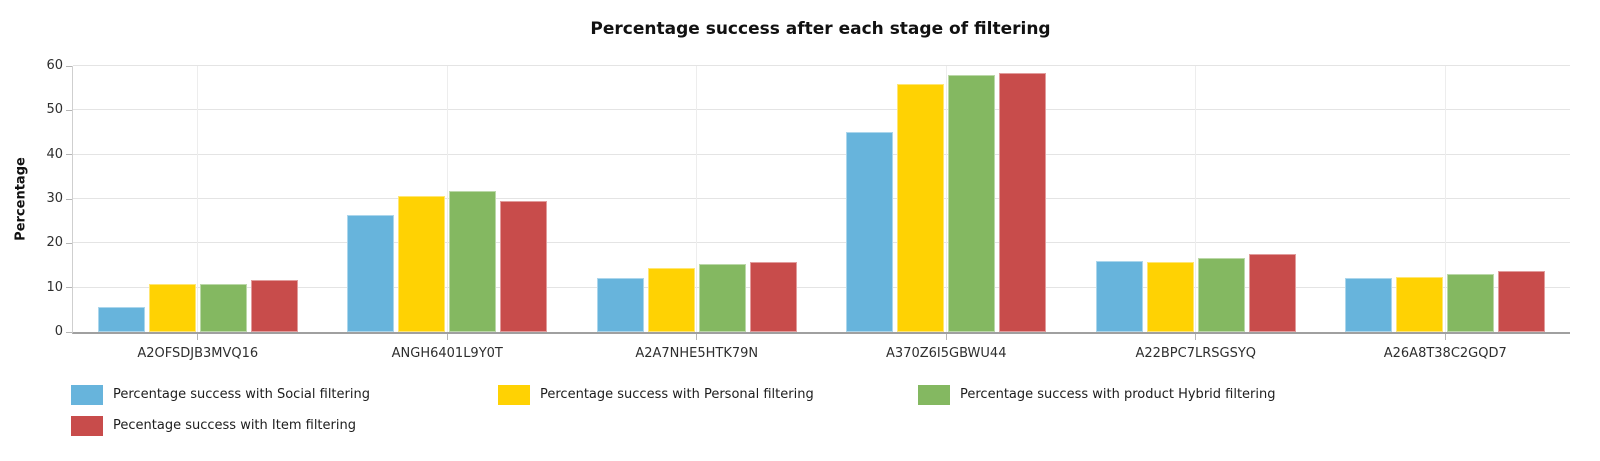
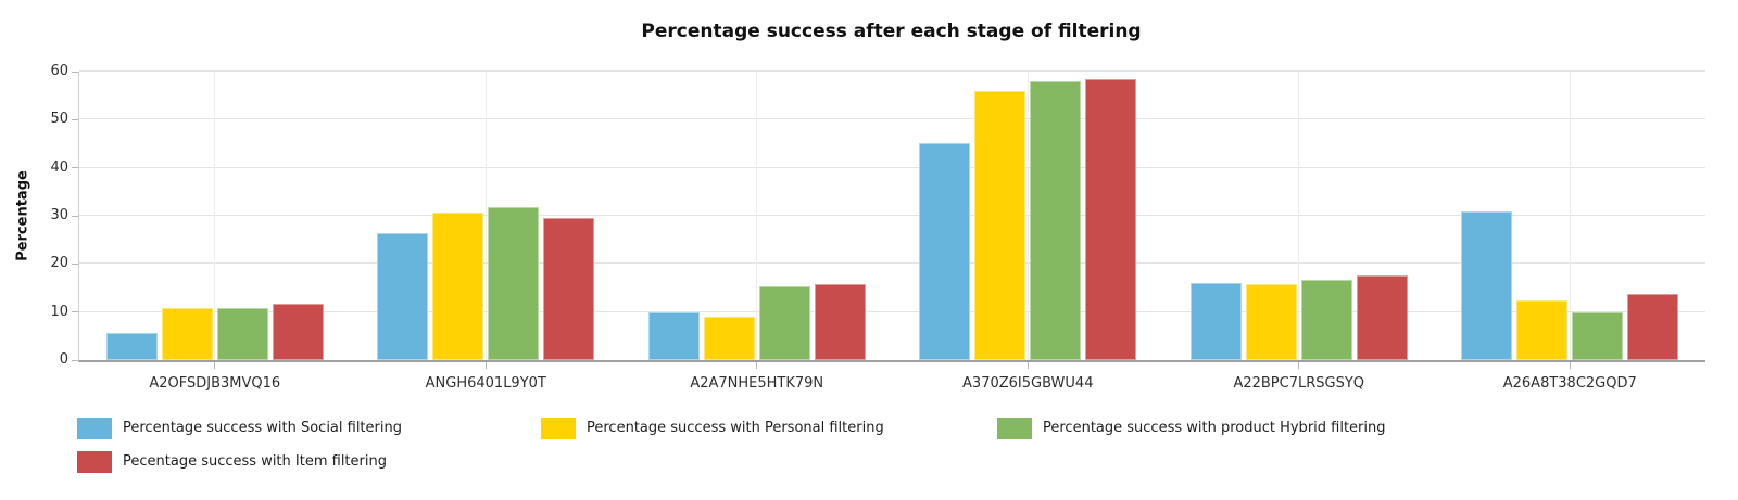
Percentage success with Social filtering/A2A7NHE5HTK79N: 12 -> 10
Percentage success with Personal filtering/A2A7NHE5HTK79N: 14 -> 9
Percentage success with Social filtering/A26A8T38C2GQD7: 12 -> 31
Percentage success with product Hybrid filtering/A26A8T38C2GQD7: 13 -> 10
